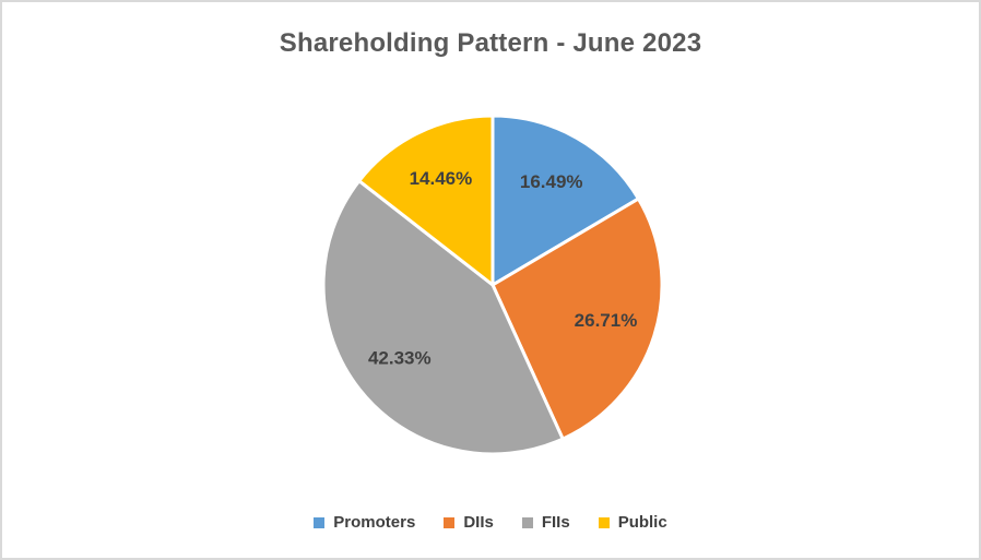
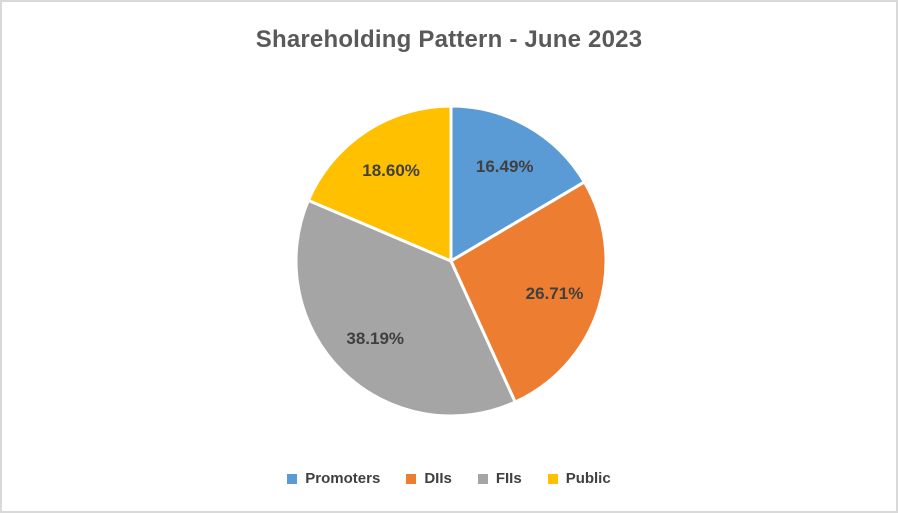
FIIs: 42.33% -> 38.19%
Public: 14.46% -> 18.60%
